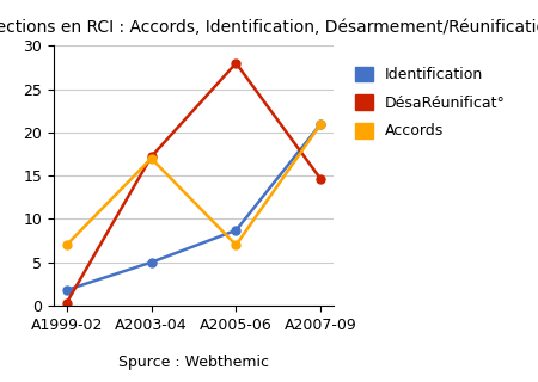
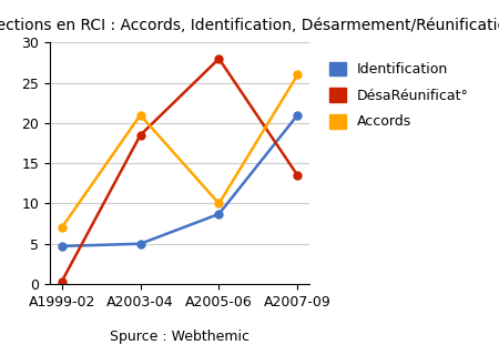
Identification/A1999-02: 1.8 -> 4.7
DésaRéunificat°/A2003-04: 17.2 -> 18.5
Accords/A2003-04: 17 -> 21
Accords/A2005-06: 7 -> 10
DésaRéunificat°/A2007-09: 14.6 -> 13.5
Accords/A2007-09: 21 -> 26
